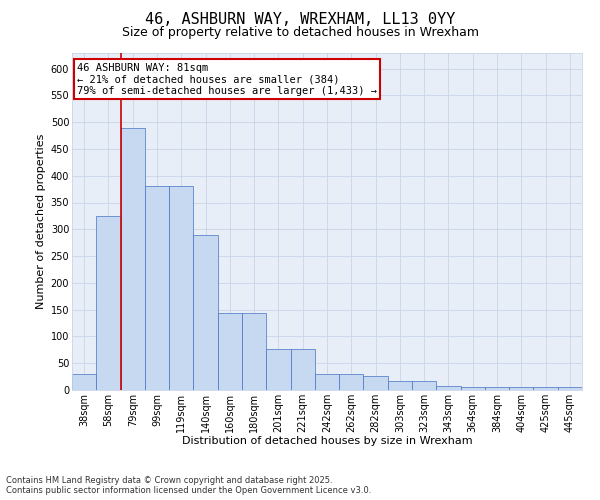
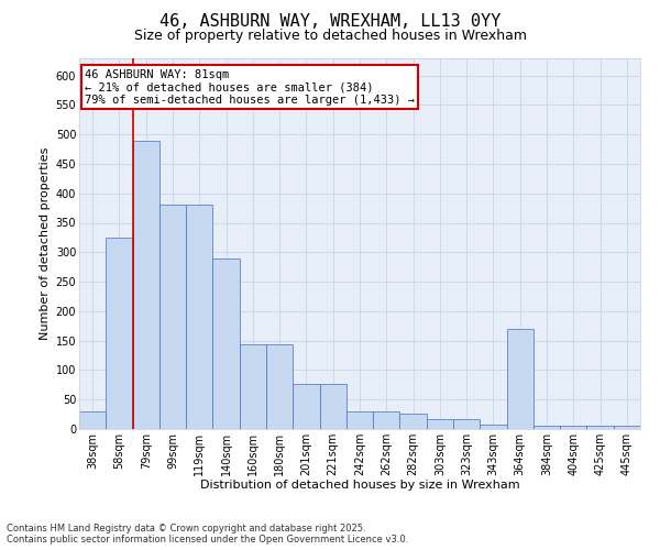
364sqm: 5 -> 170
